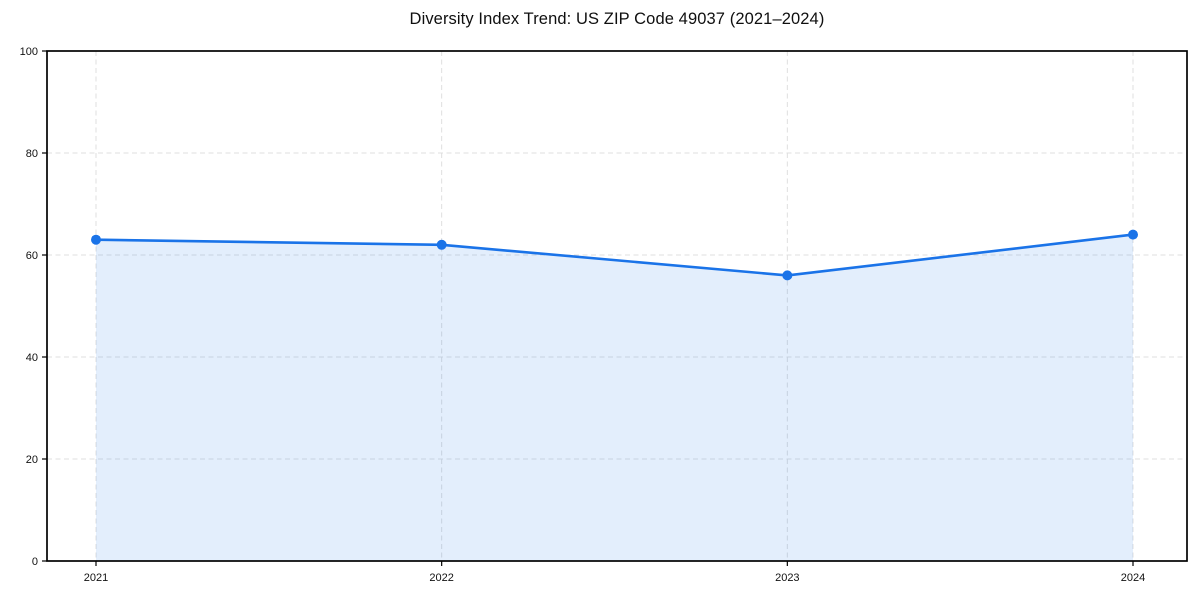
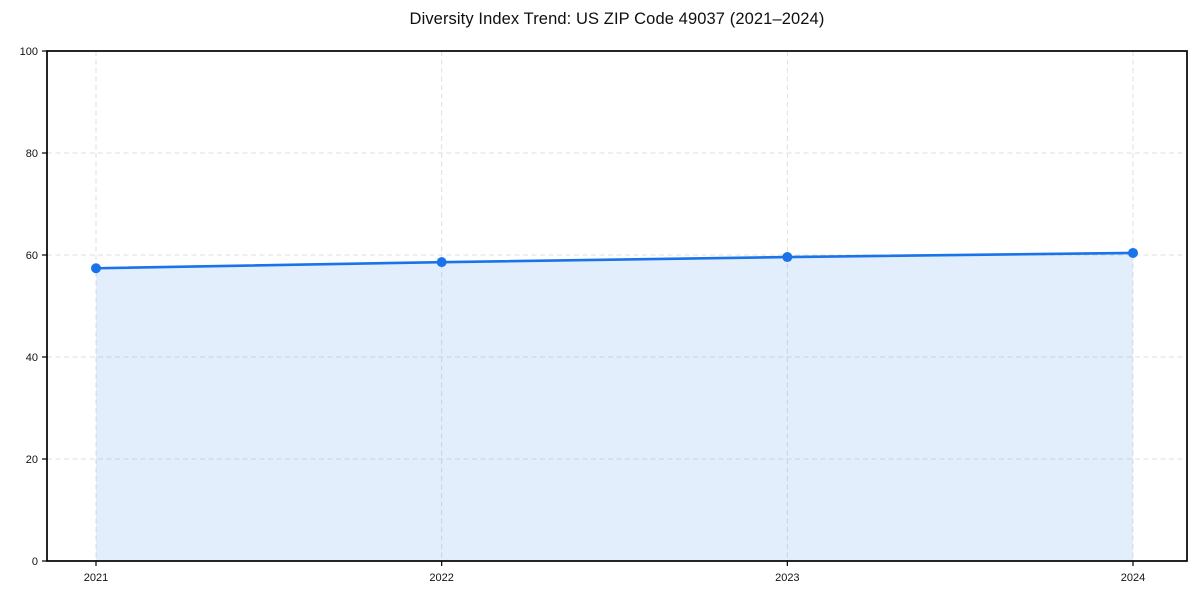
2021: 63 -> 57
2022: 62 -> 59
2023: 56 -> 60
2024: 64 -> 60
